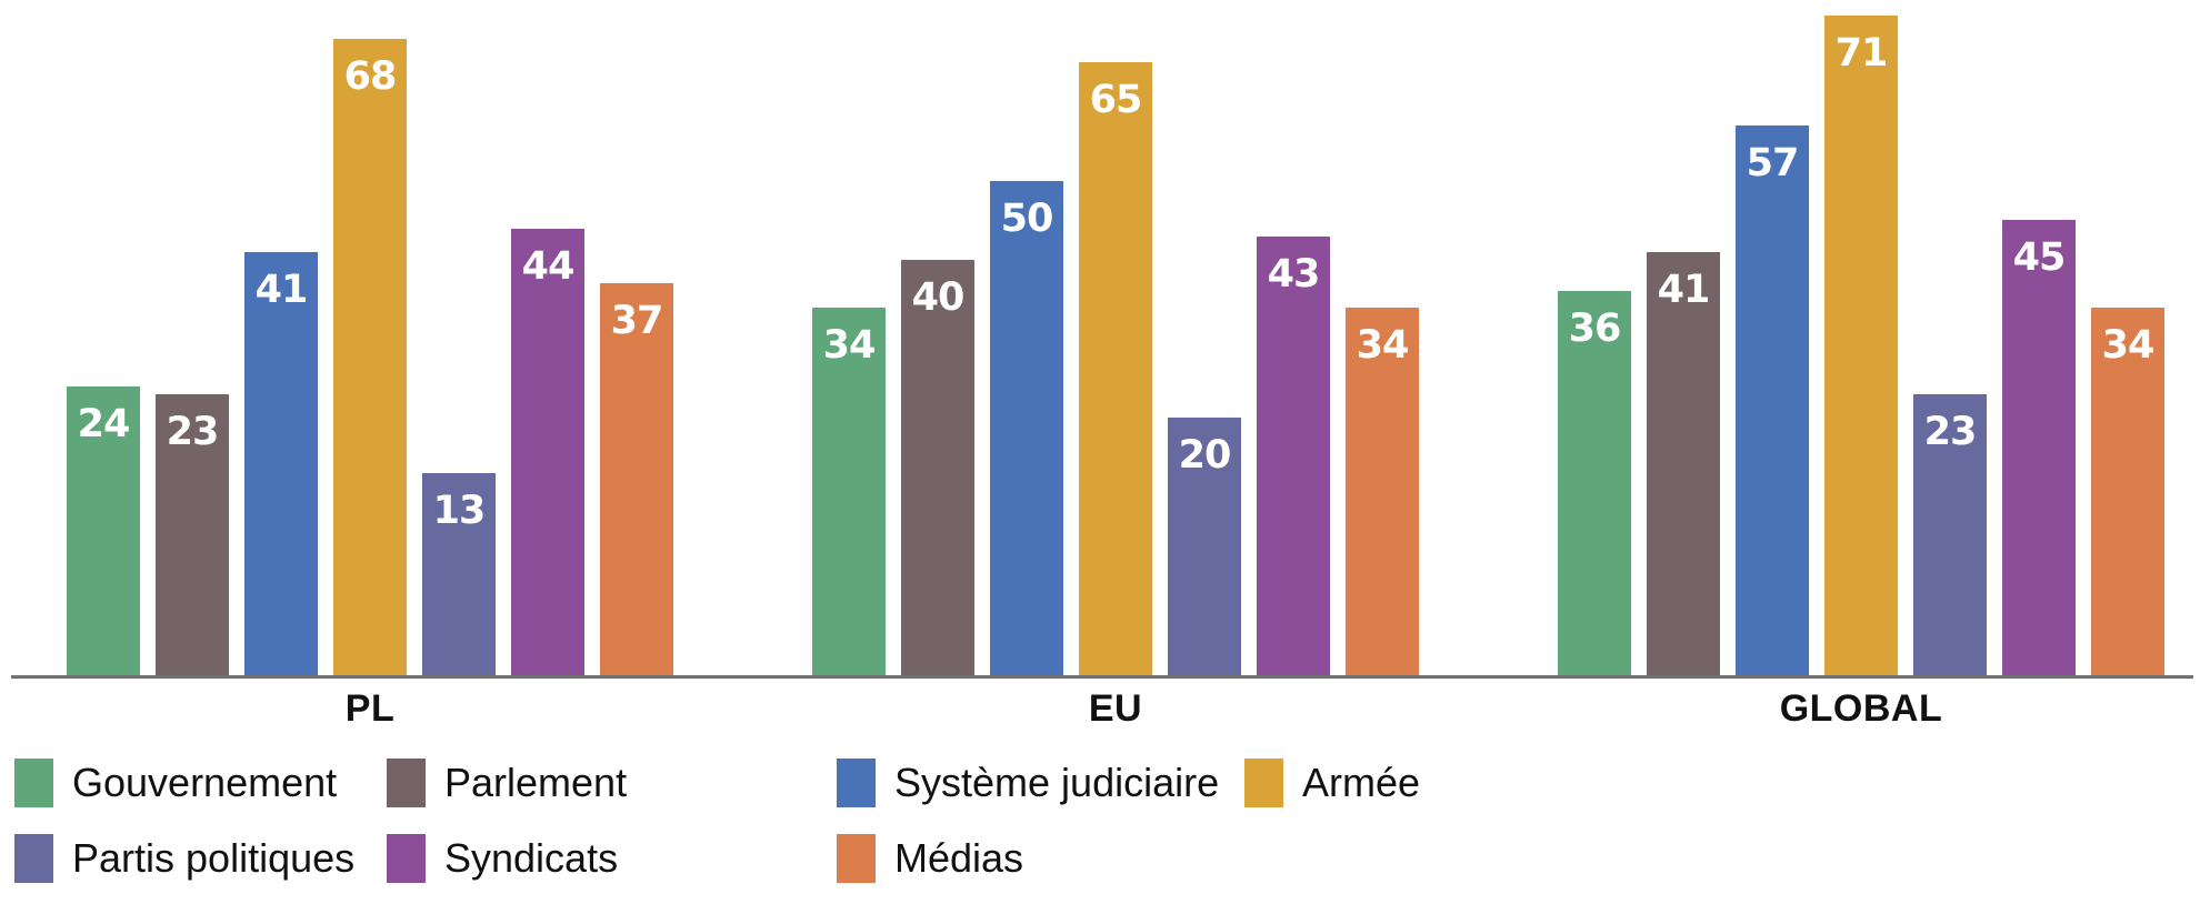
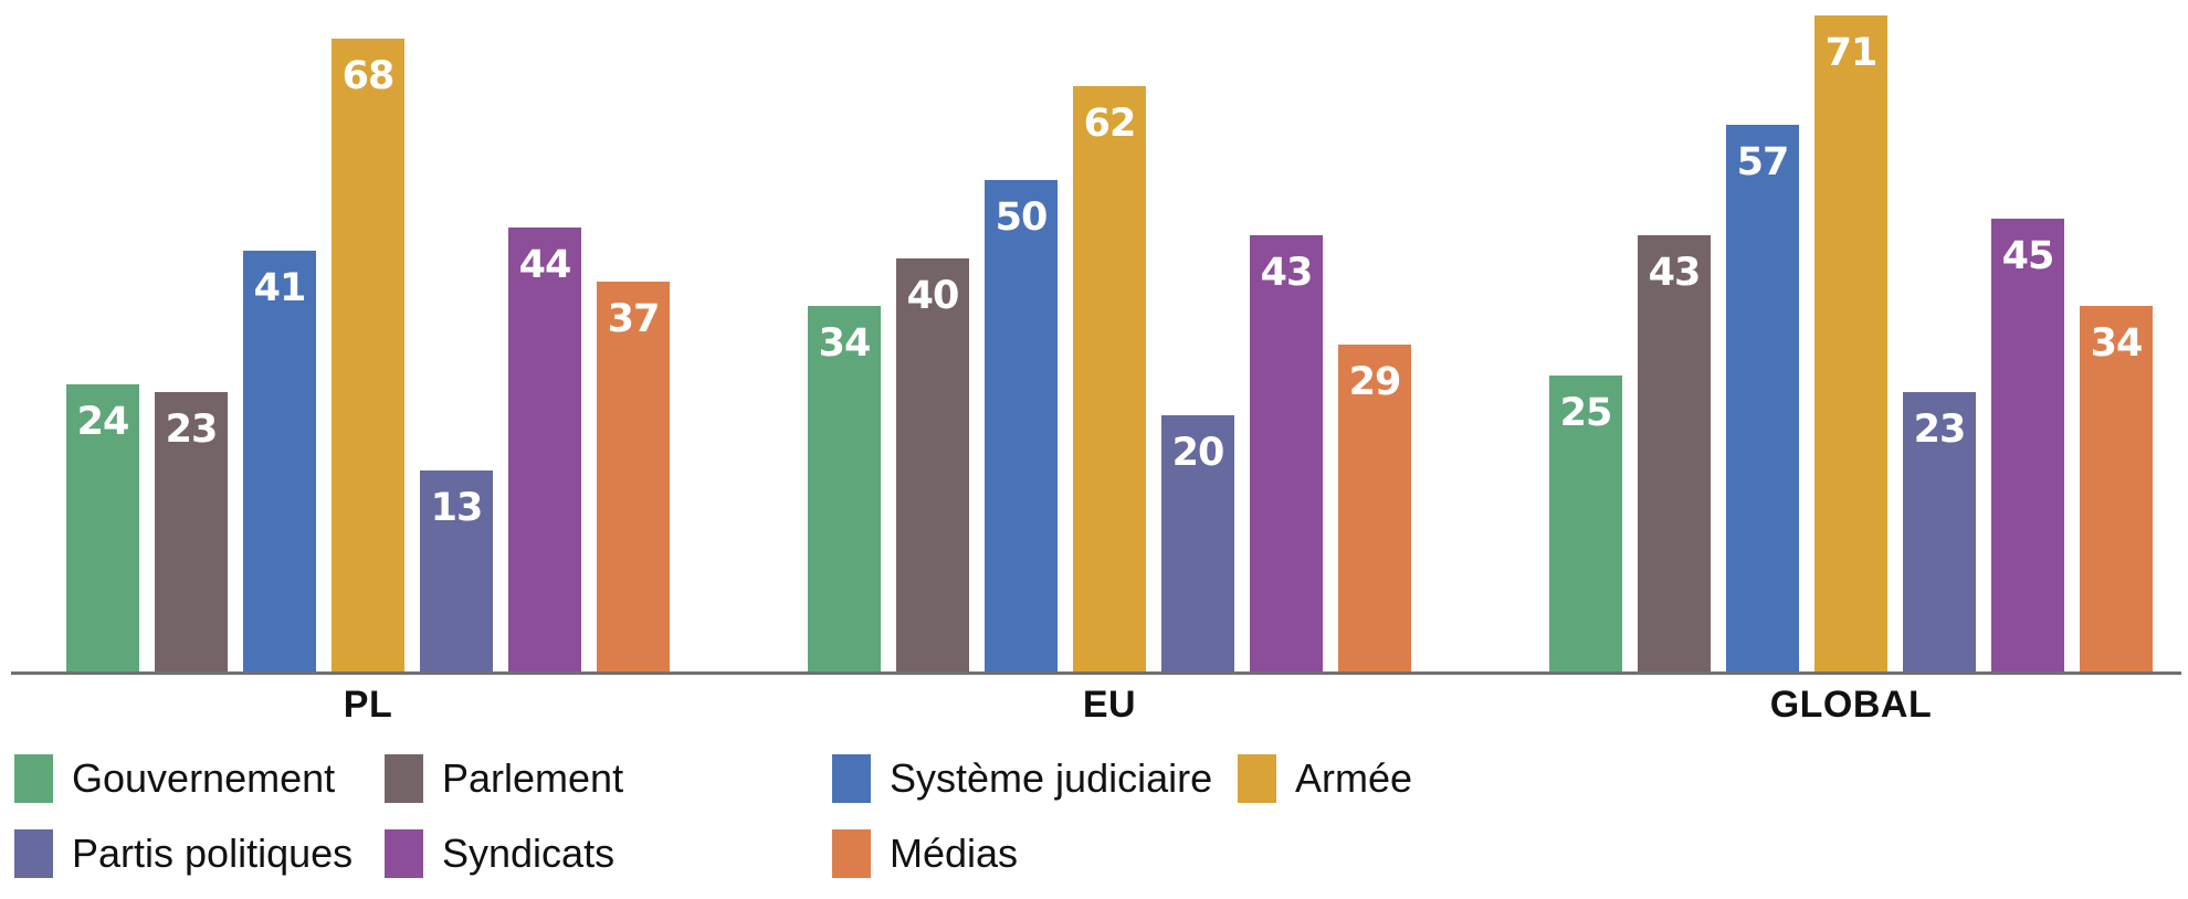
Armée/EU: 65 -> 62
Médias/EU: 34 -> 29
Gouvernement/GLOBAL: 36 -> 25
Parlement/GLOBAL: 41 -> 43
